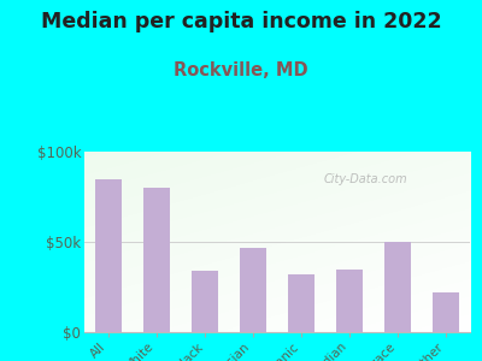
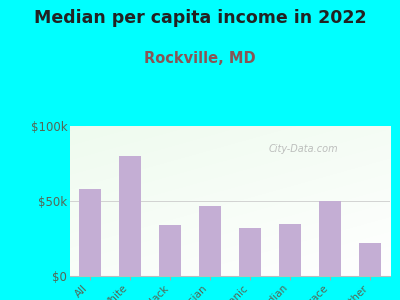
All: $85k -> $58k
